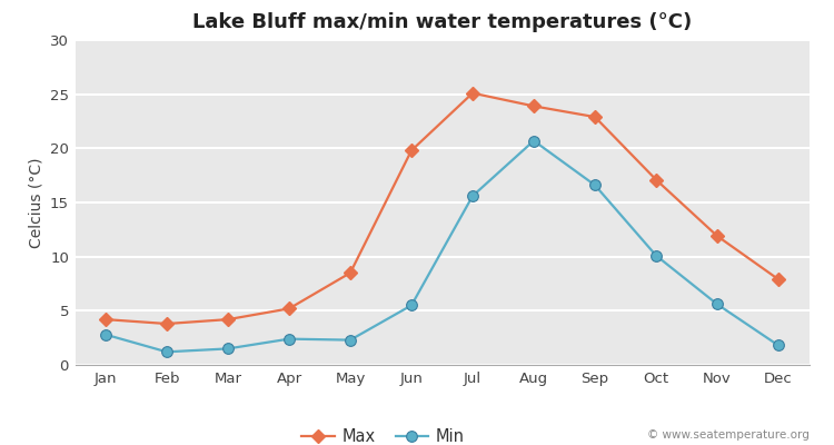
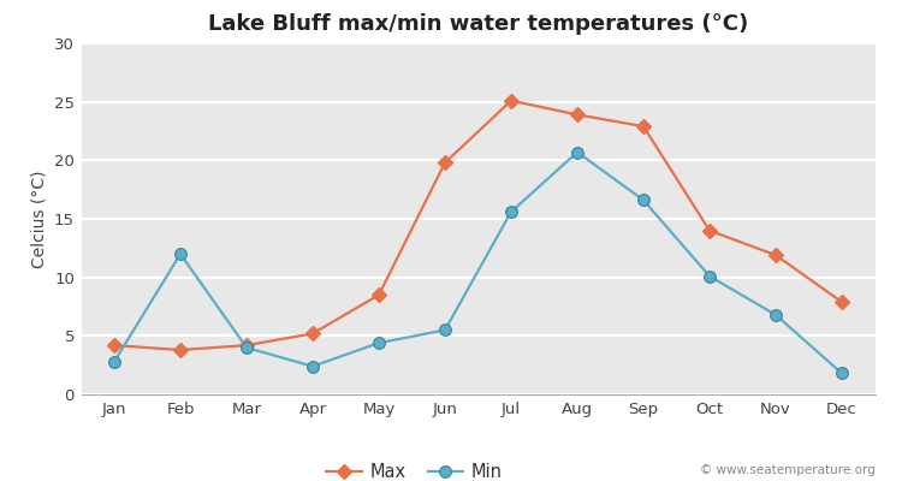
Min/Feb: 1.2 -> 12.0
Min/Mar: 1.5 -> 4.0
Min/May: 2.3 -> 4.4
Max/Oct: 17.1 -> 14.0
Min/Nov: 5.6 -> 6.8
